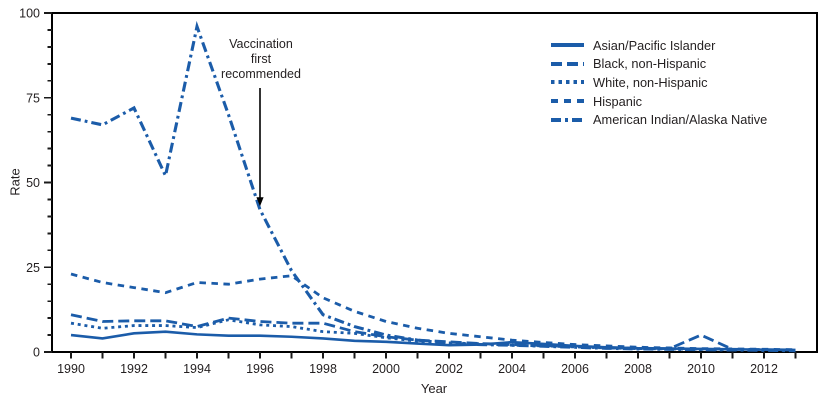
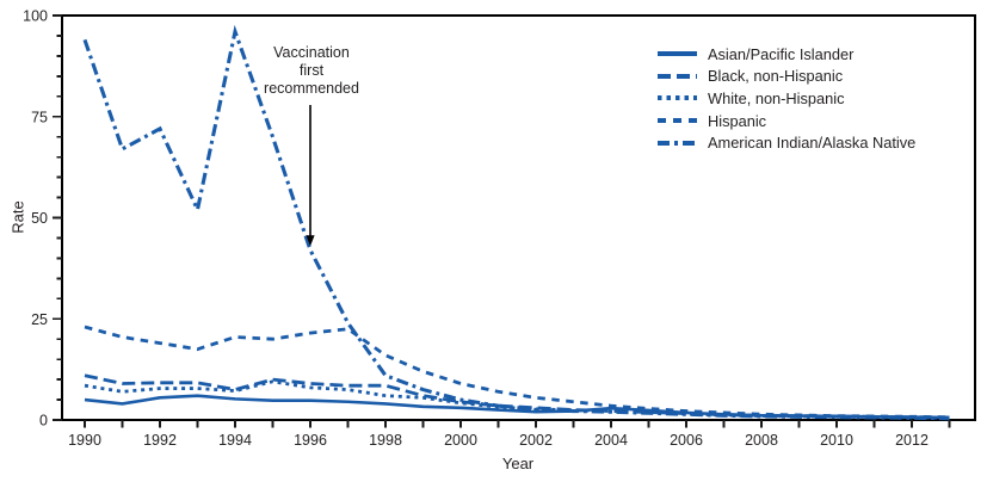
American Indian/Alaska Native/1990: 69 -> 94
Black, non-Hispanic/2010: 5 -> 1
